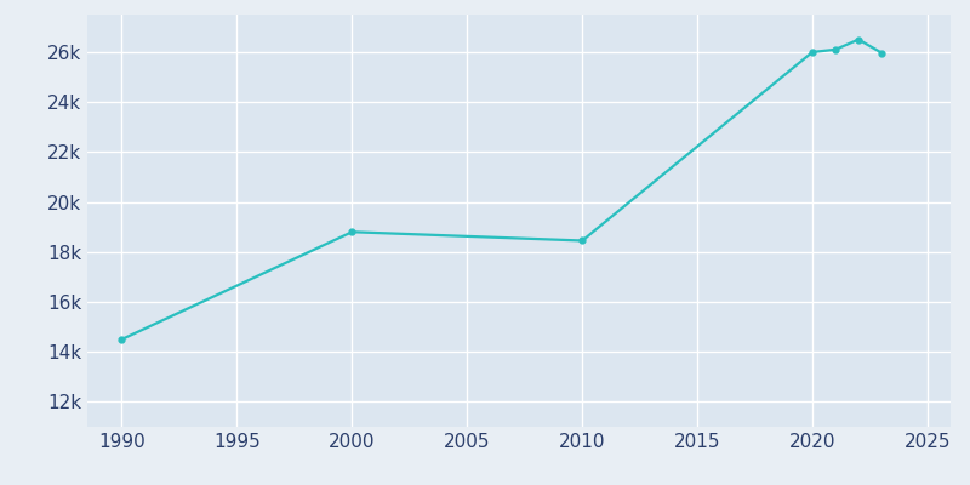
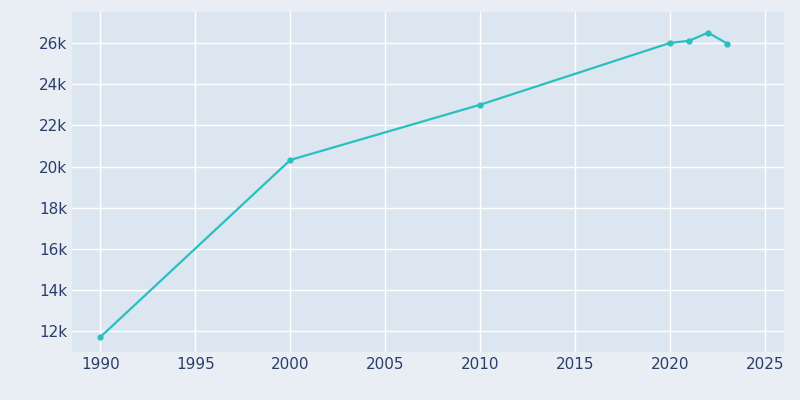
1990: 14.50k -> 11.73k
2000: 18.80k -> 20.32k
2010: 18.45k -> 23.00k
